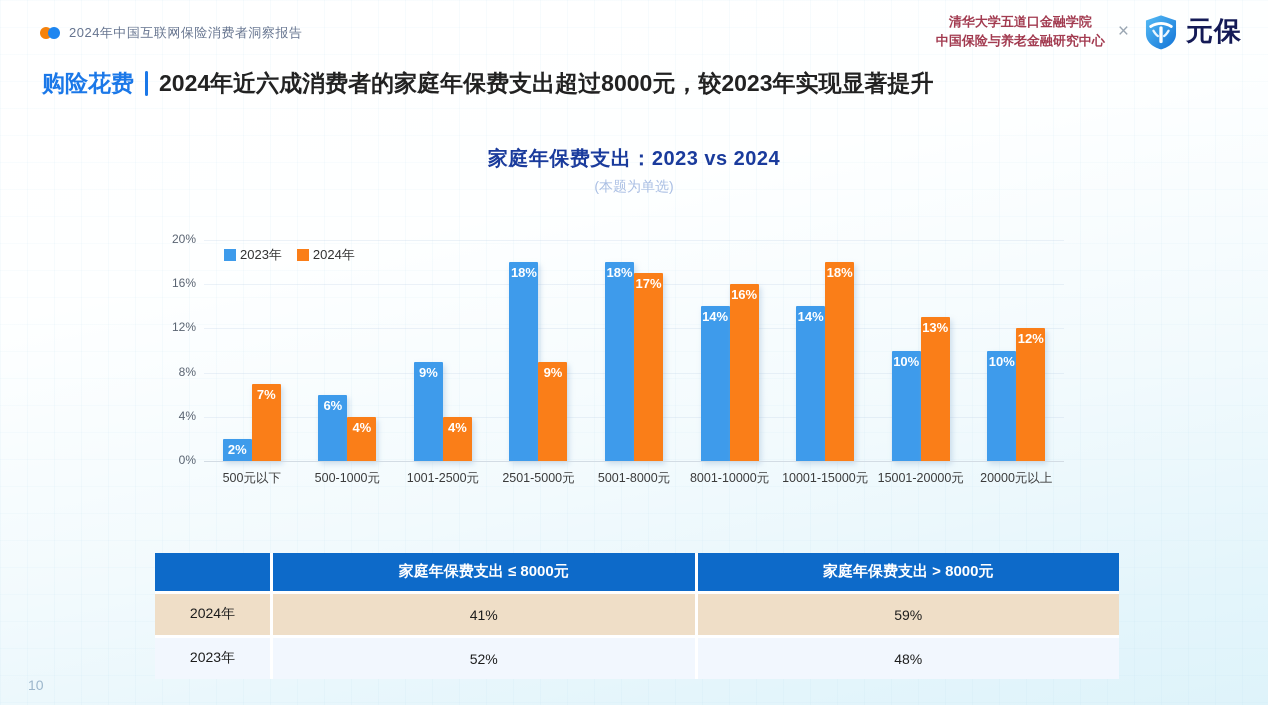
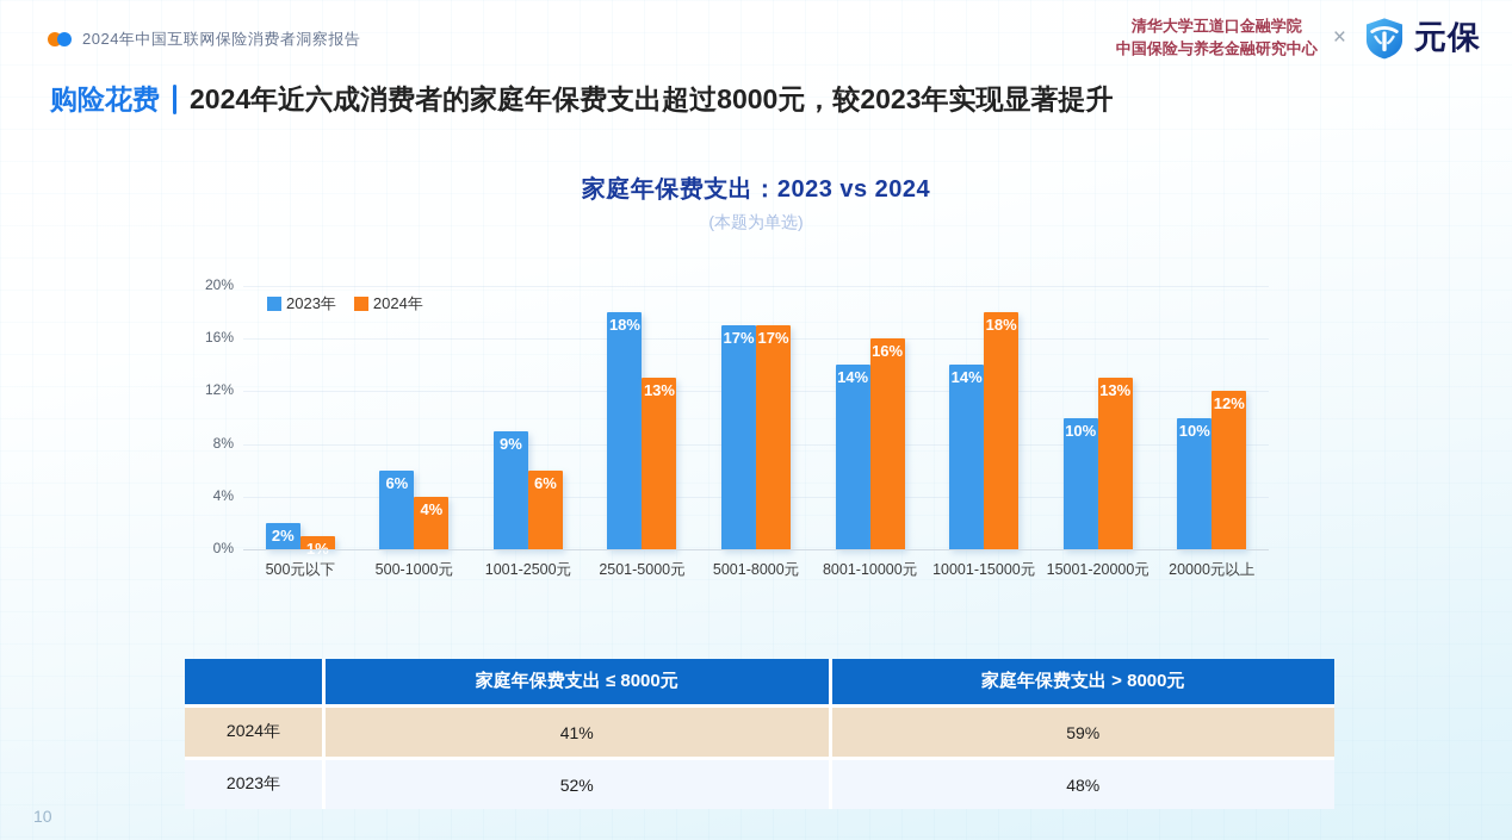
2024年/500元以下: 7% -> 1%
2024年/1001-2500元: 4% -> 6%
2024年/2501-5000元: 9% -> 13%
2023年/5001-8000元: 18% -> 17%
